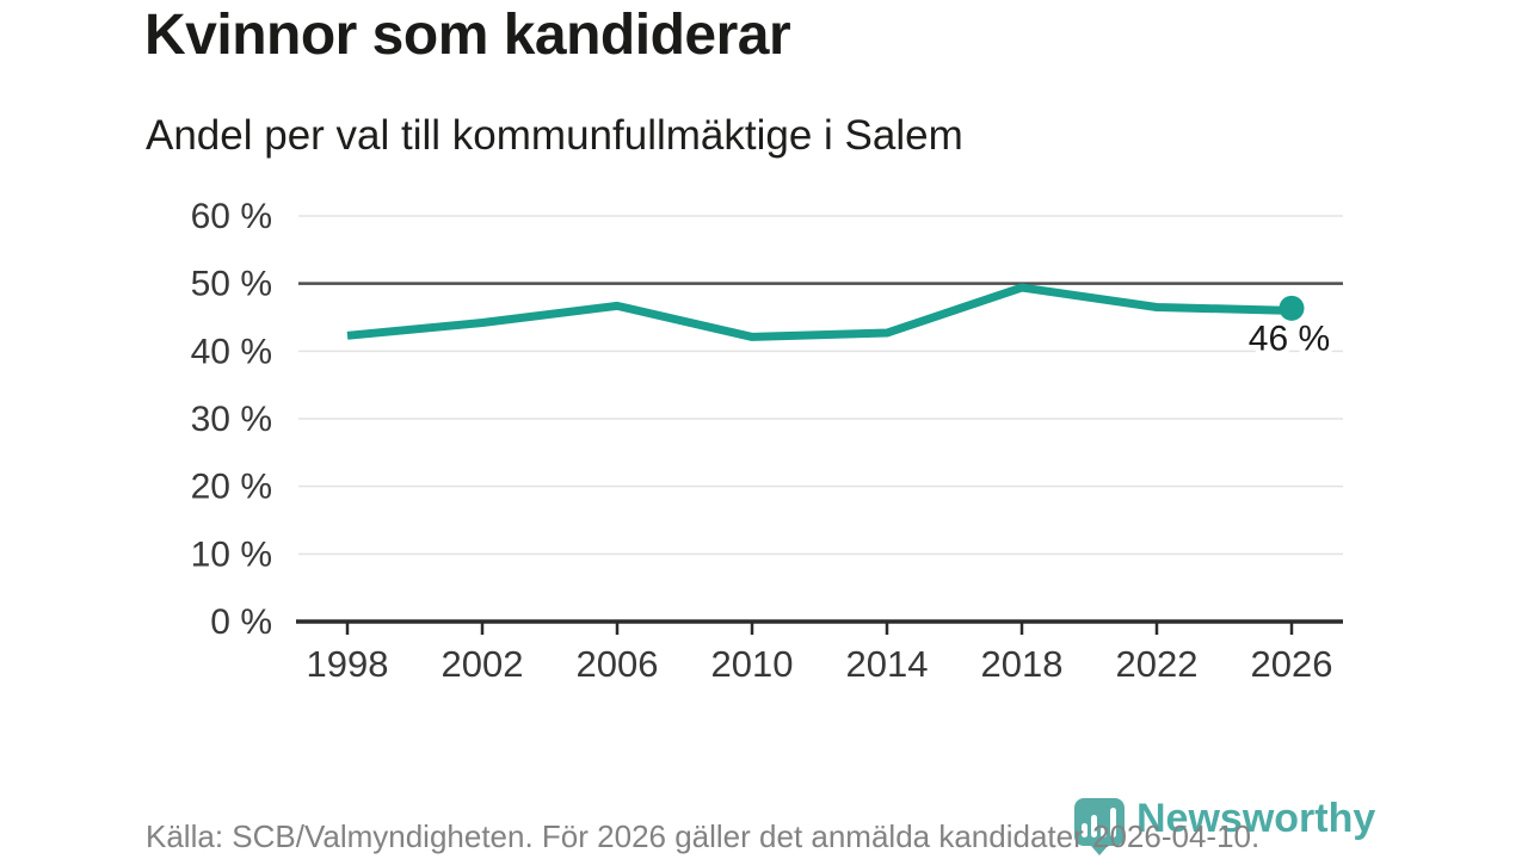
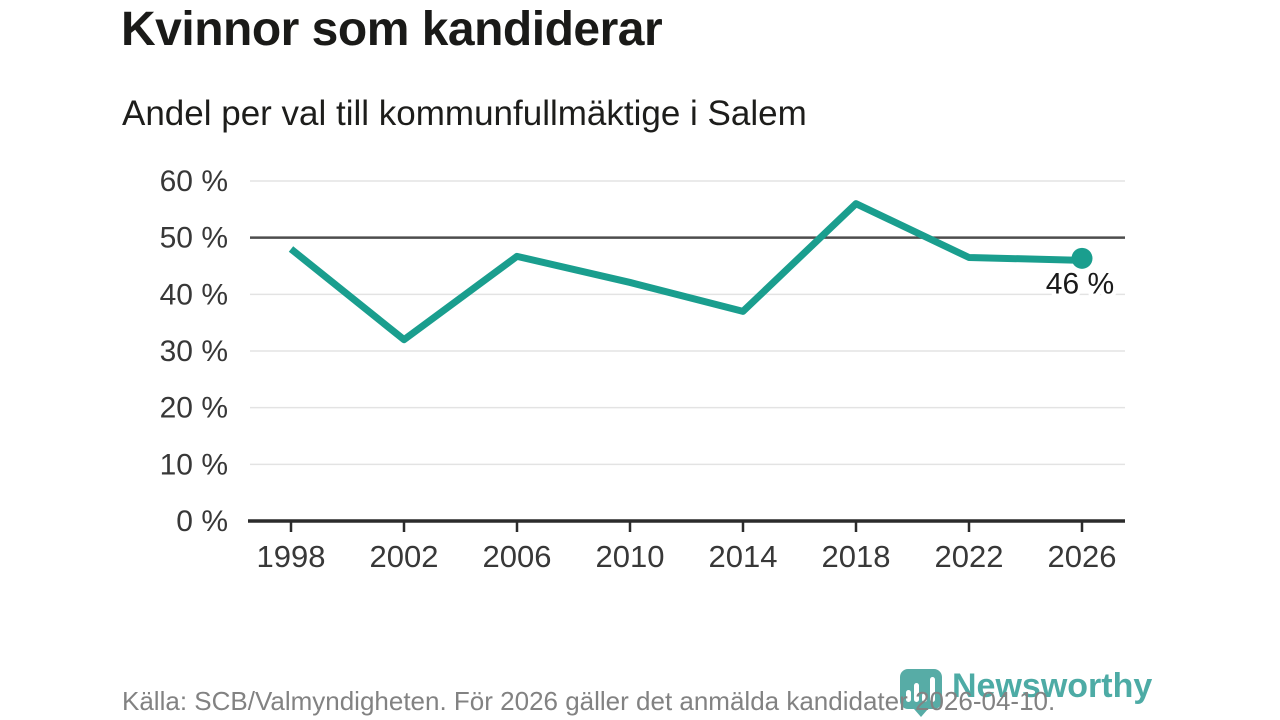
1998: 42% -> 48%
2002: 44% -> 32%
2014: 43% -> 37%
2018: 49% -> 56%
